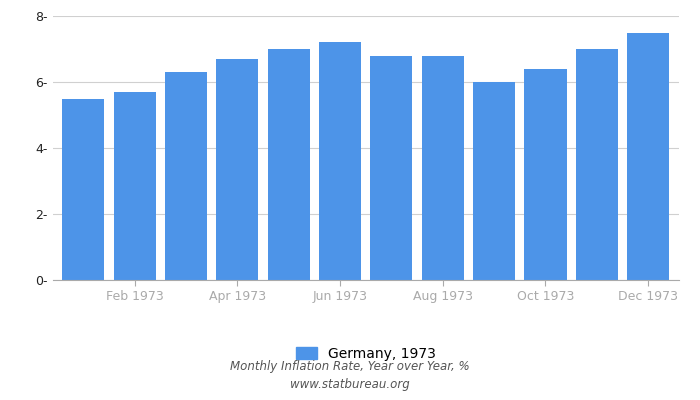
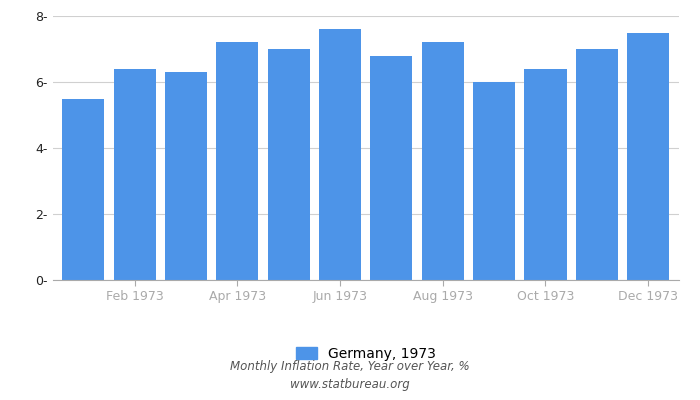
Feb 1973: 5.7- -> 6.4-
Apr 1973: 6.7- -> 7.2-
Jun 1973: 7.2- -> 7.6-
Aug 1973: 6.8- -> 7.2-
